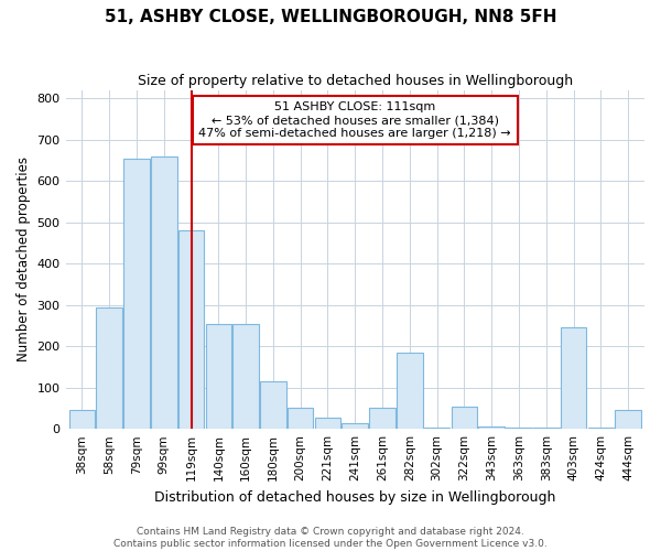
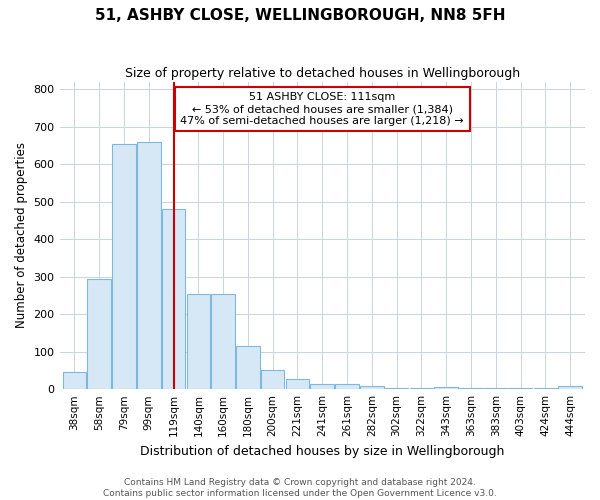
261sqm: 50 -> 15
282sqm: 185 -> 8
322sqm: 55 -> 3
403sqm: 245 -> 3
444sqm: 45 -> 8
